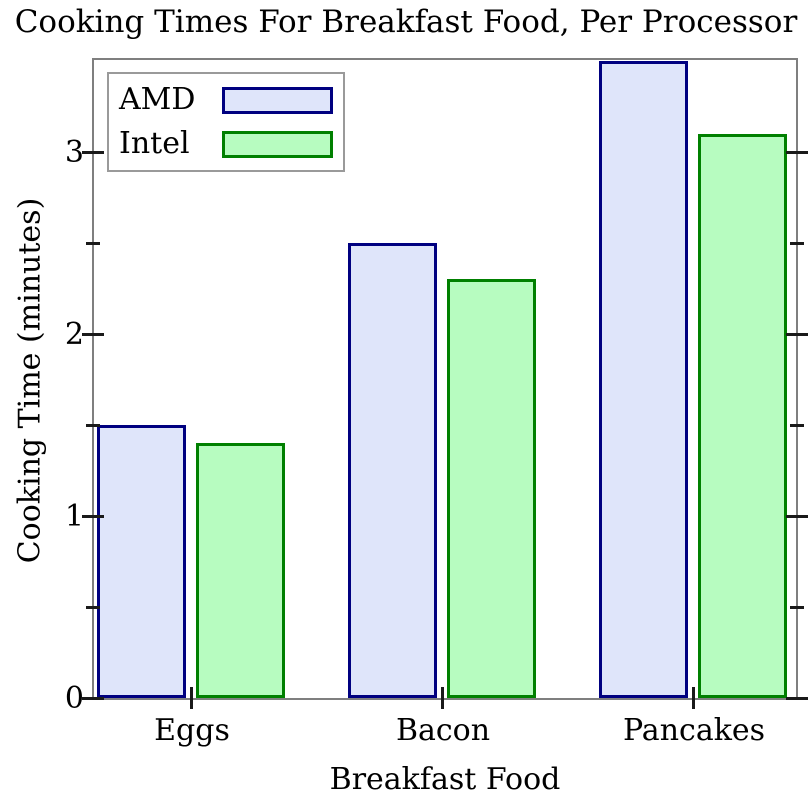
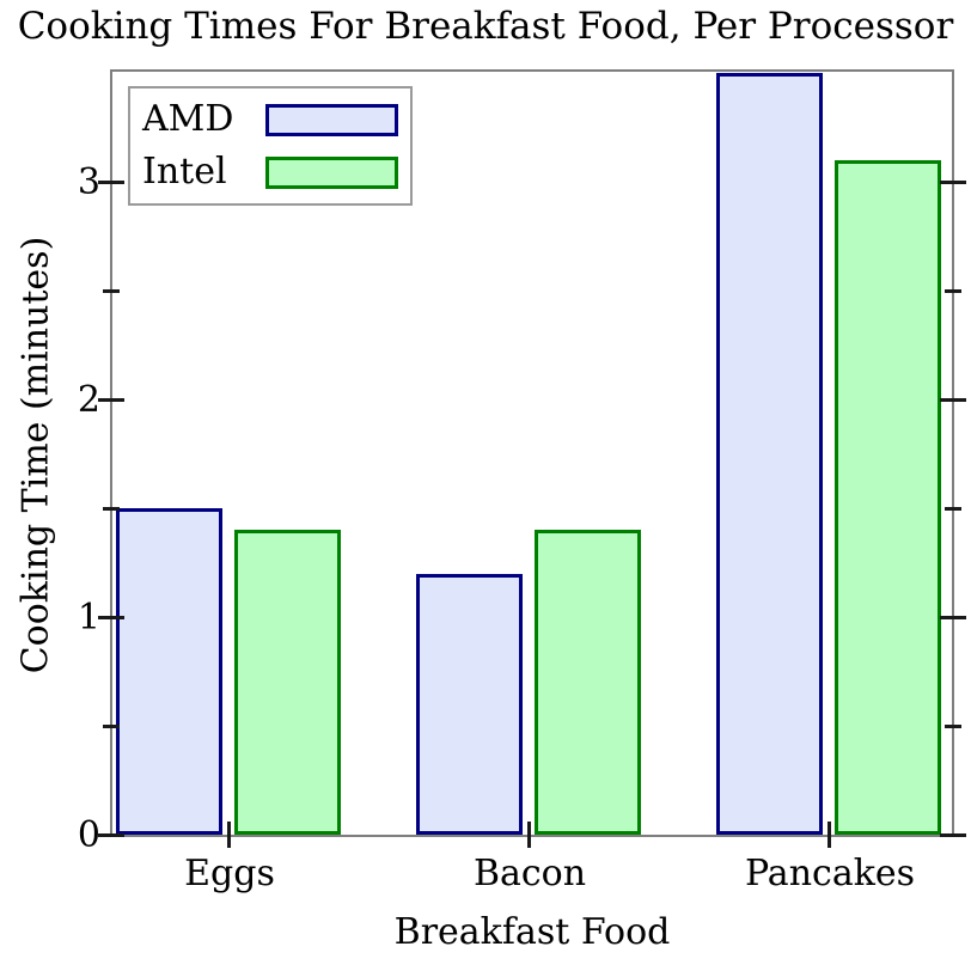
AMD/Bacon: 2.5 -> 1.2
Intel/Bacon: 2.3 -> 1.4
